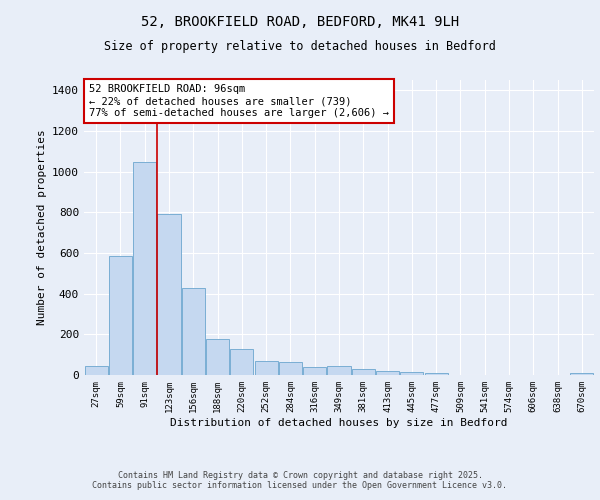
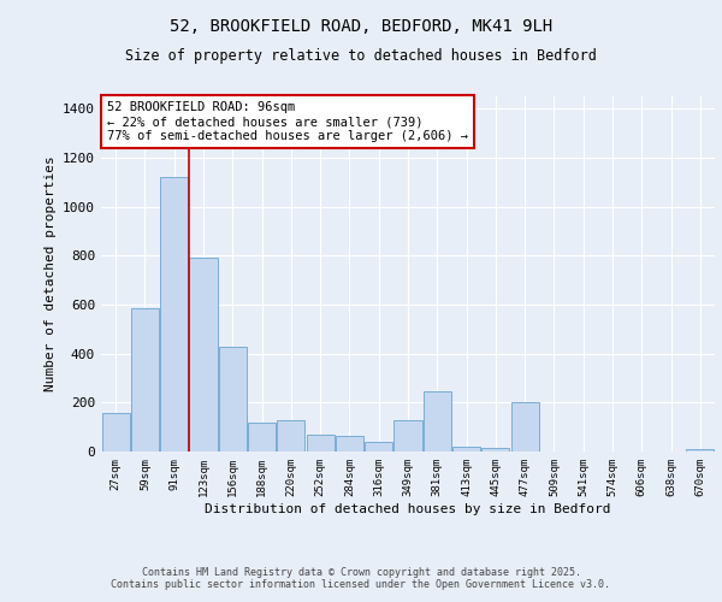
27sqm: 45 -> 155
91sqm: 1048 -> 1120
188sqm: 178 -> 120
349sqm: 42 -> 130
381sqm: 28 -> 245
477sqm: 9 -> 200
